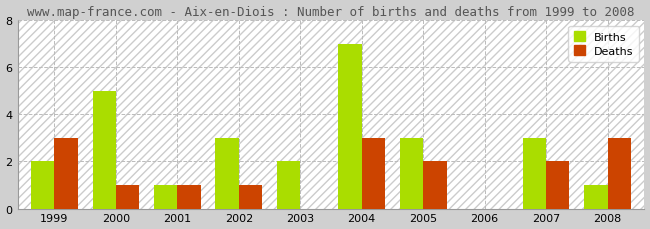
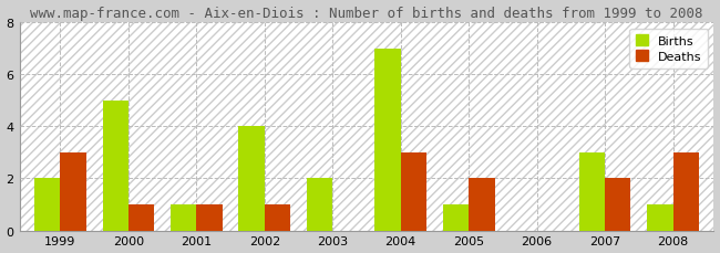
Births/2002: 3 -> 4
Births/2005: 3 -> 1
